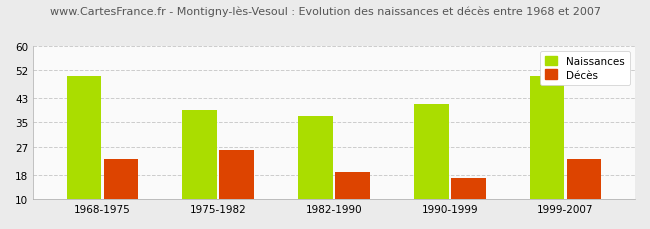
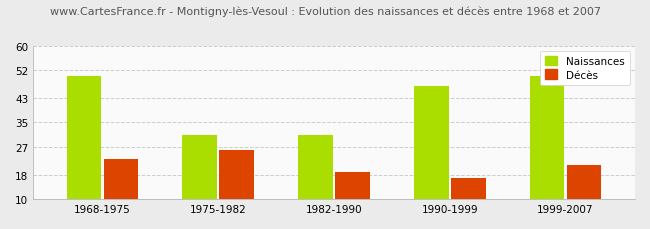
Naissances/1975-1982: 39 -> 31
Naissances/1982-1990: 37 -> 31
Naissances/1990-1999: 41 -> 47
Décès/1999-2007: 23 -> 21
